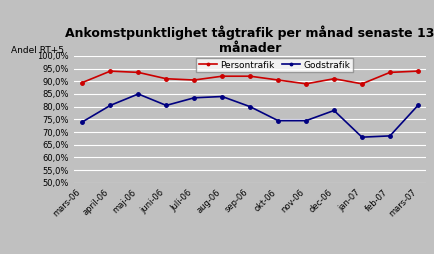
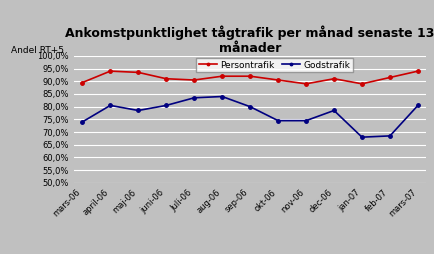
Godstrafik/maj-06: 85,0% -> 78,5%
Persontrafik/feb-07: 93,5% -> 91,5%
